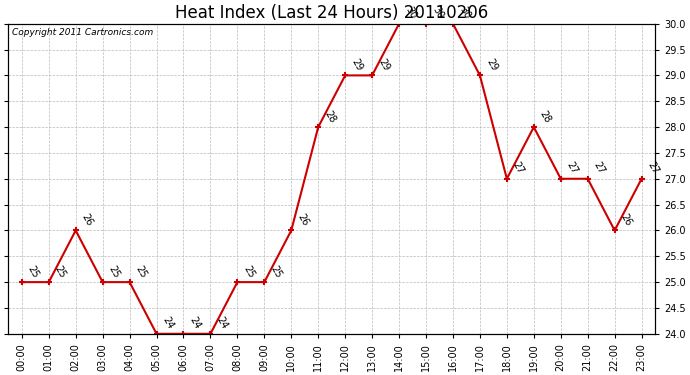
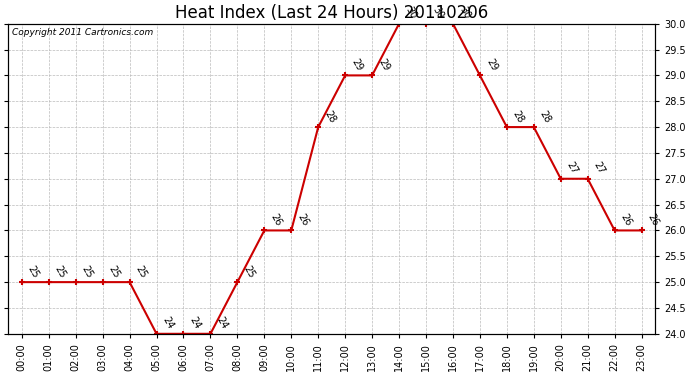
02:00: 26 -> 25
09:00: 25 -> 26
18:00: 27 -> 28
23:00: 27 -> 26
